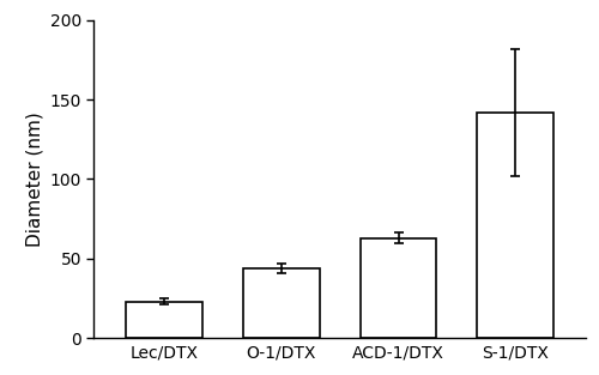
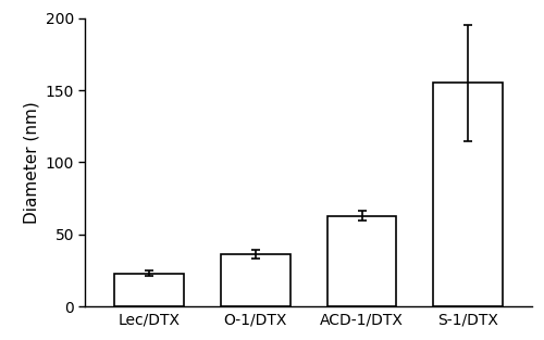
O-1/DTX: 44 -> 36
S-1/DTX: 142 -> 155
